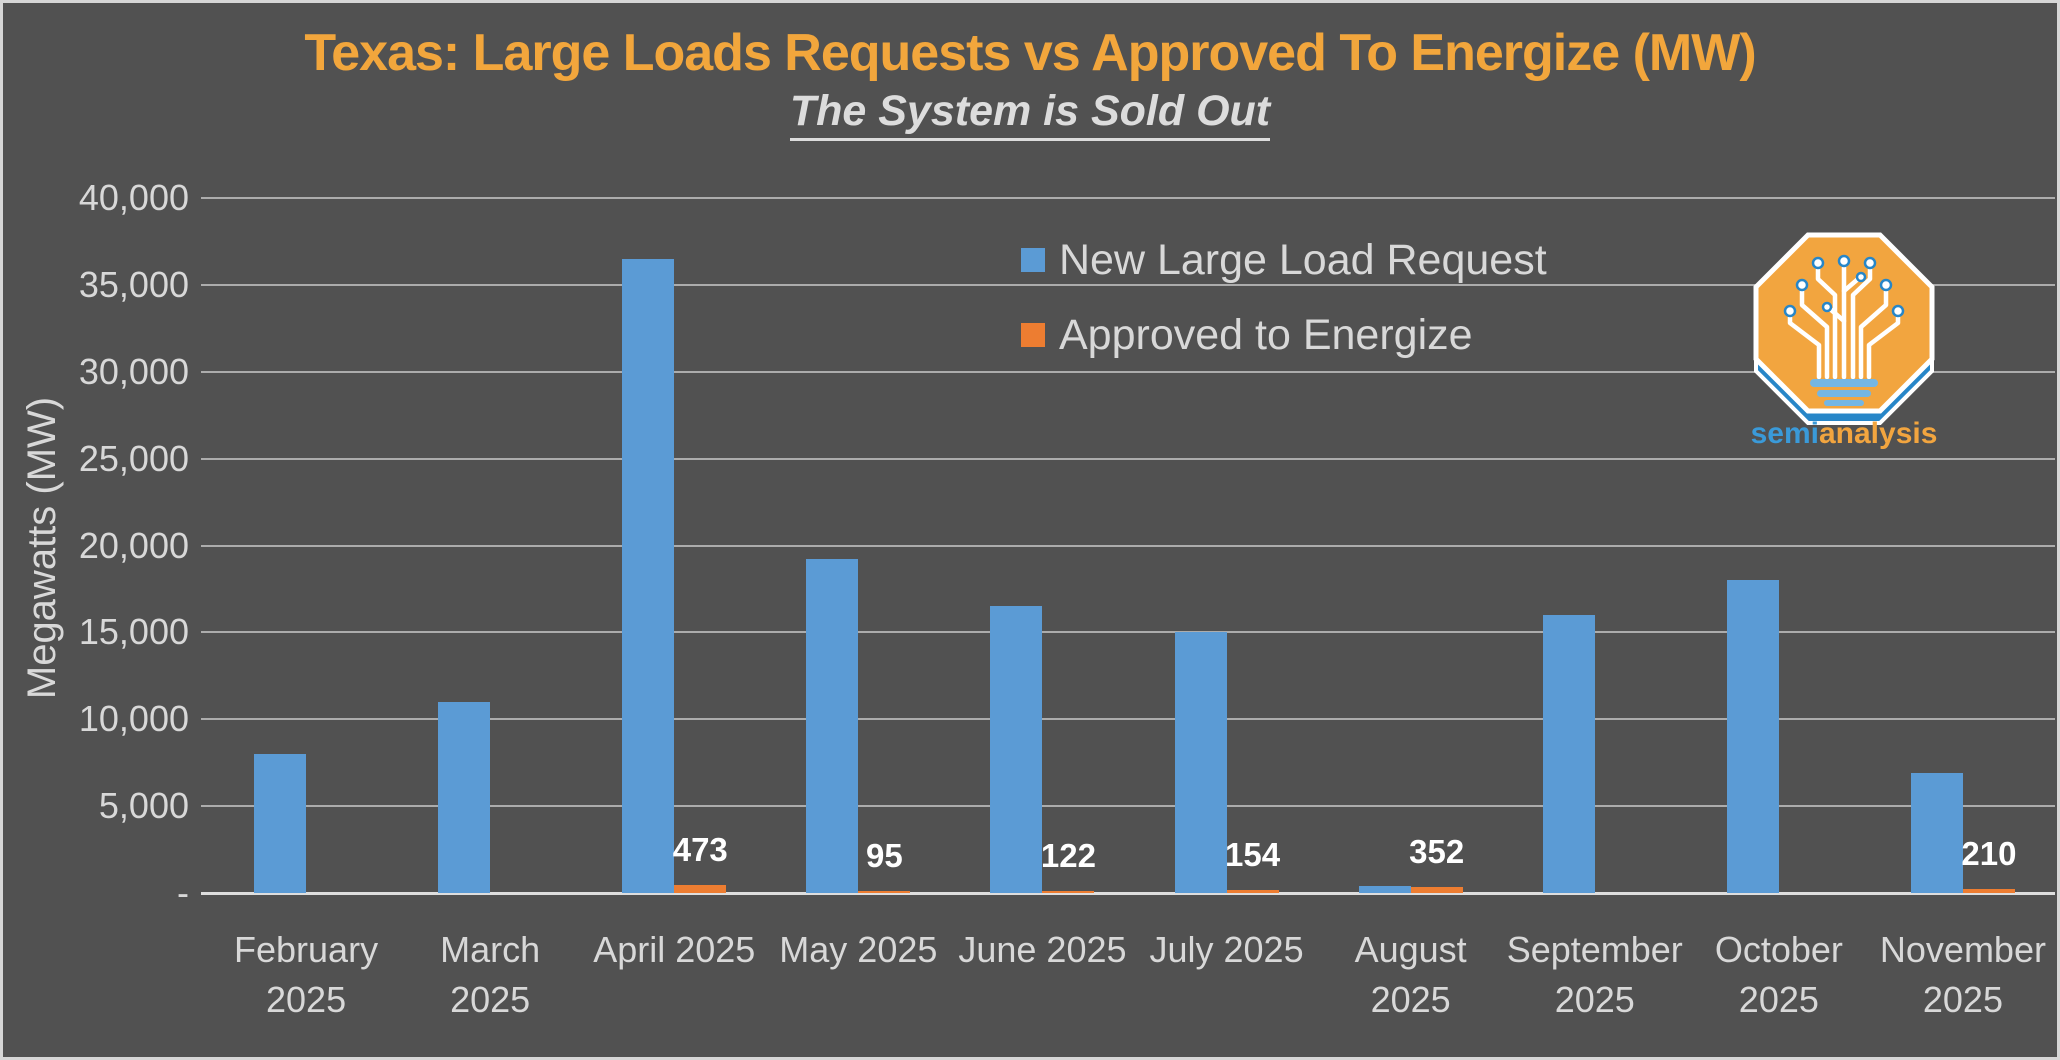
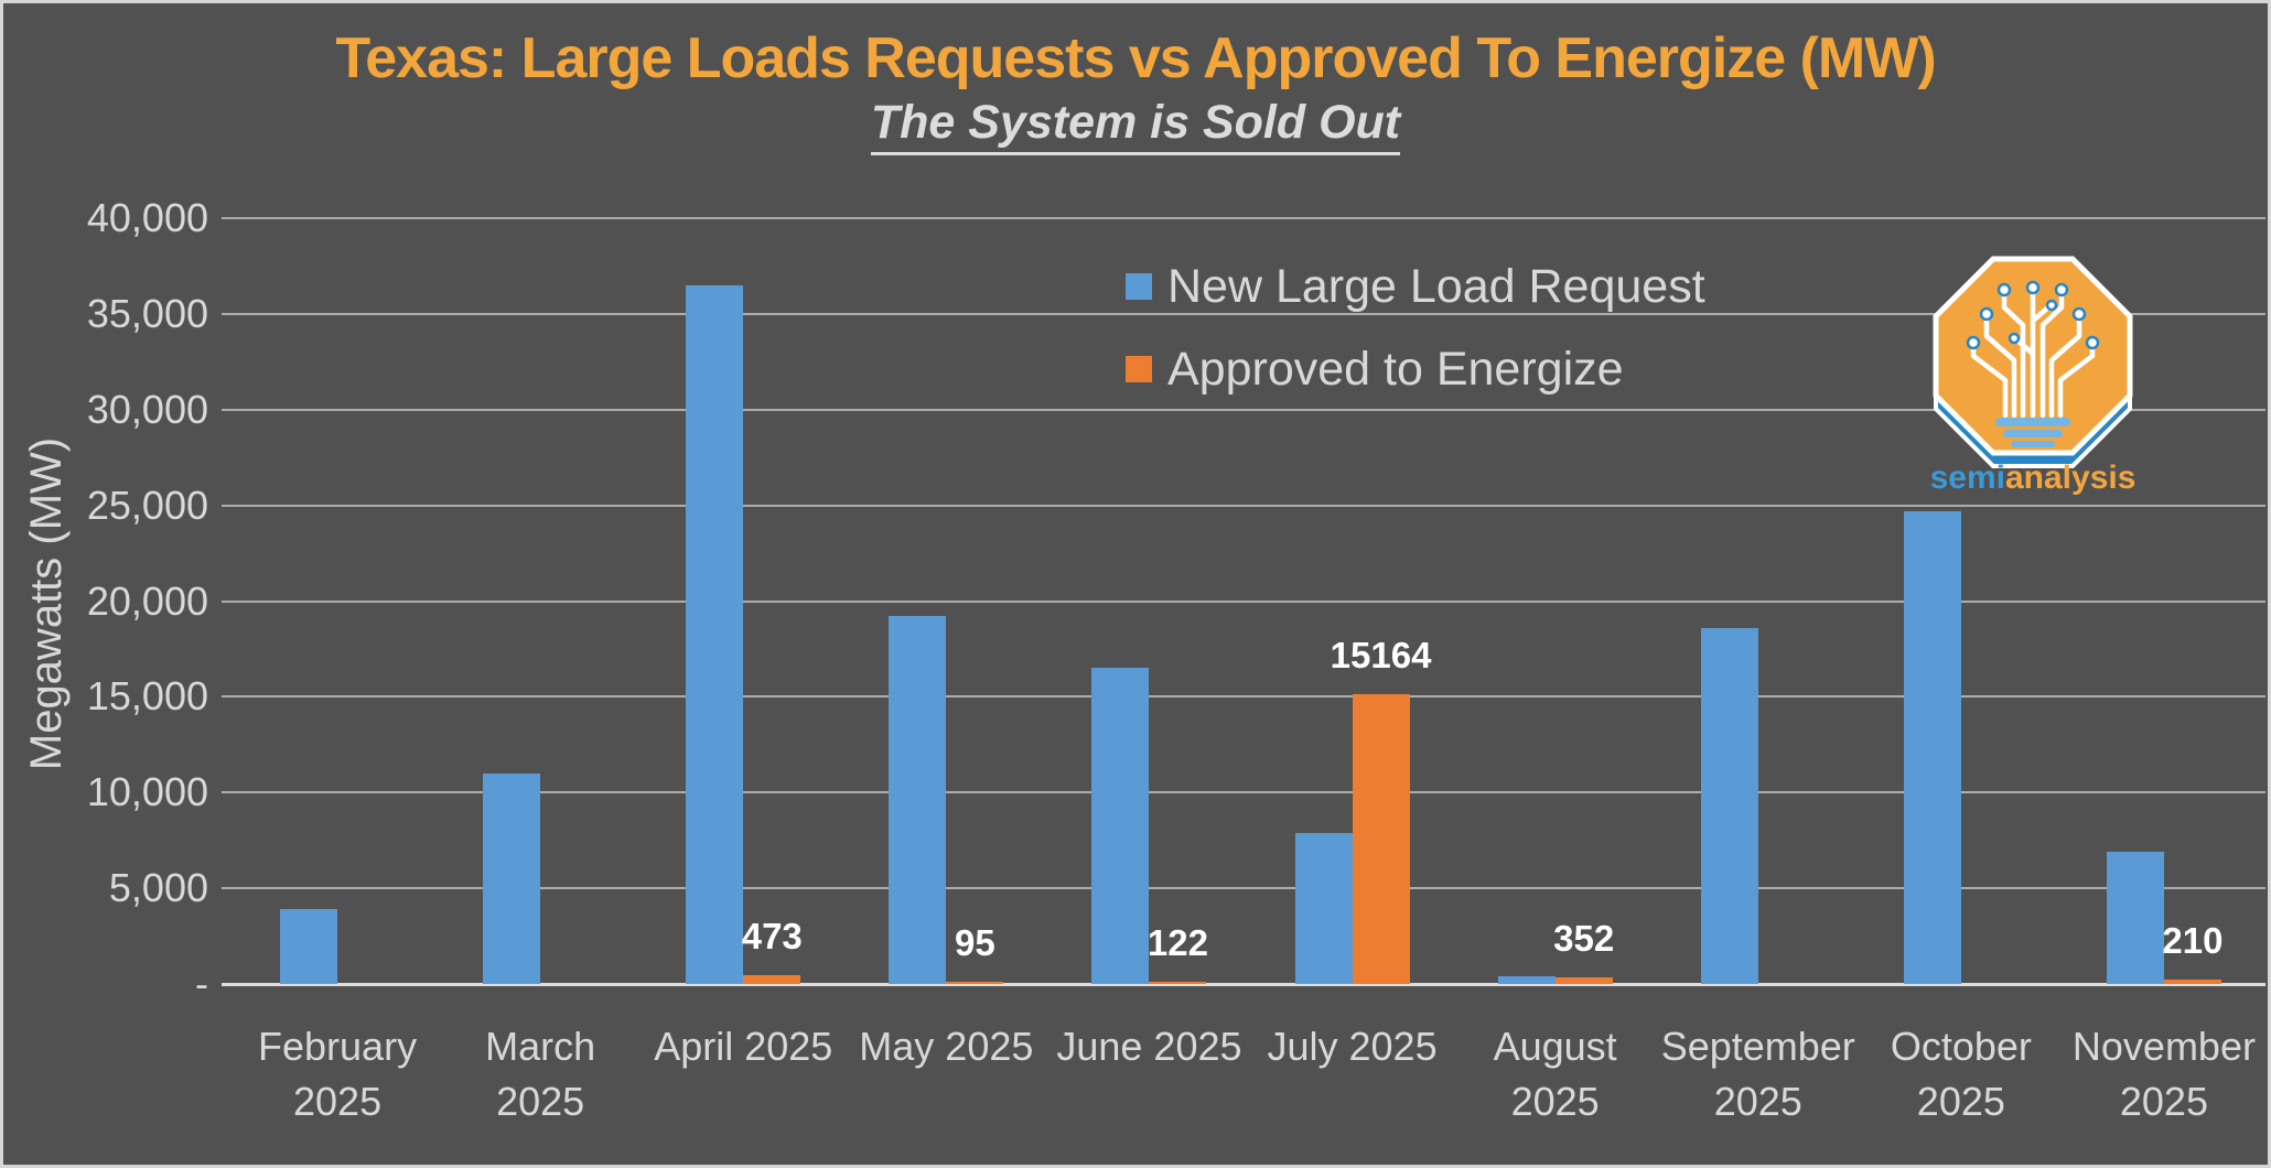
New Large Load Request/February 2025: 8000 -> 3900
New Large Load Request/July 2025: 15000 -> 7900
Approved to Energize/July 2025: 154 -> 15164
New Large Load Request/September 2025: 16000 -> 18600
New Large Load Request/October 2025: 18000 -> 24700
